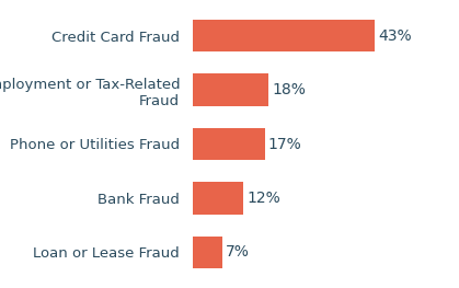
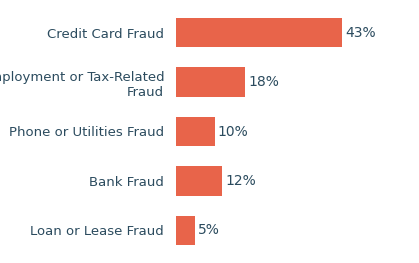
Phone or Utilities Fraud: 17% -> 10%
Loan or Lease Fraud: 7% -> 5%
